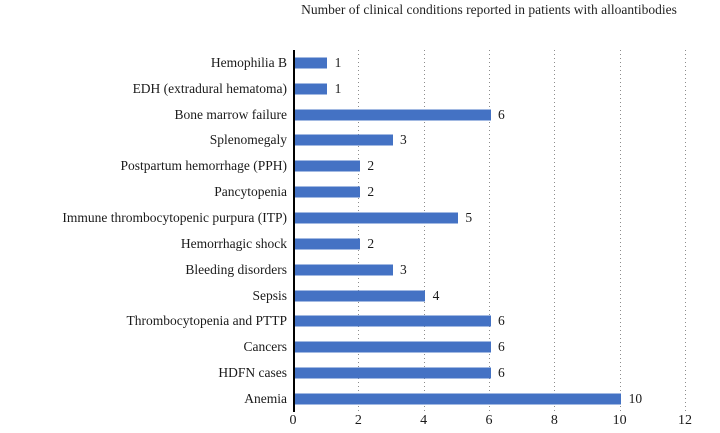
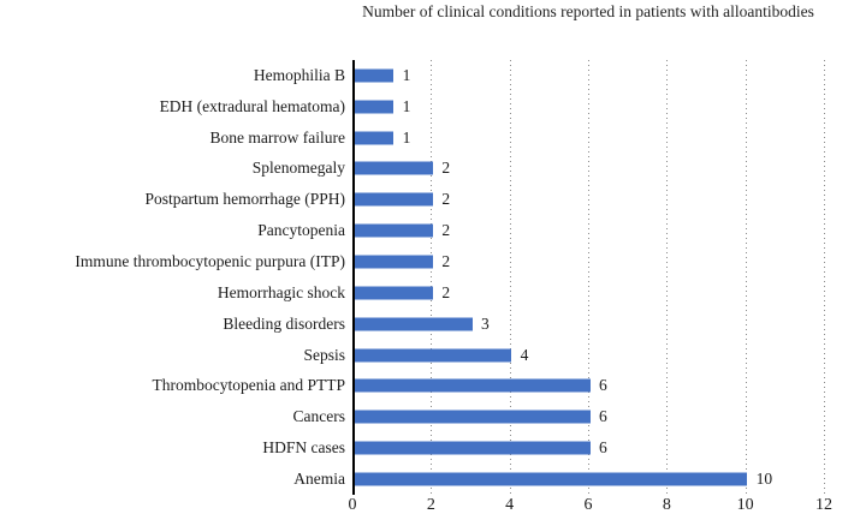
Bone marrow failure: 6 -> 1
Splenomegaly: 3 -> 2
Immune thrombocytopenic purpura (ITP): 5 -> 2
